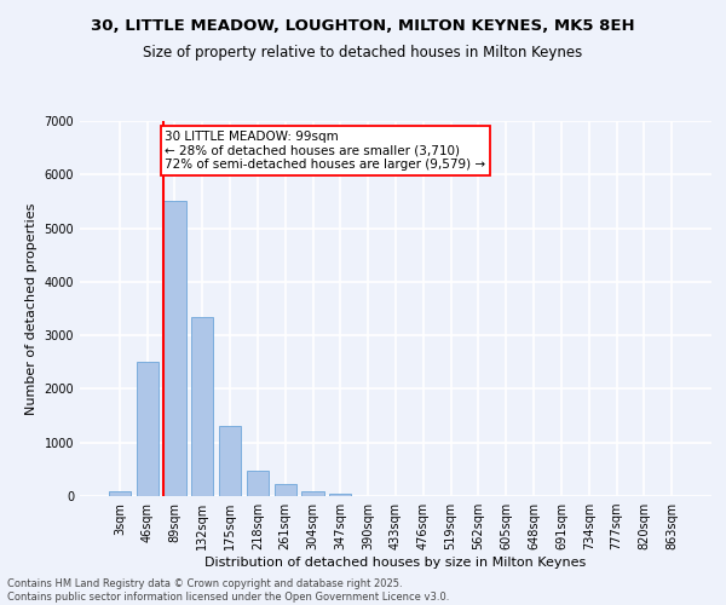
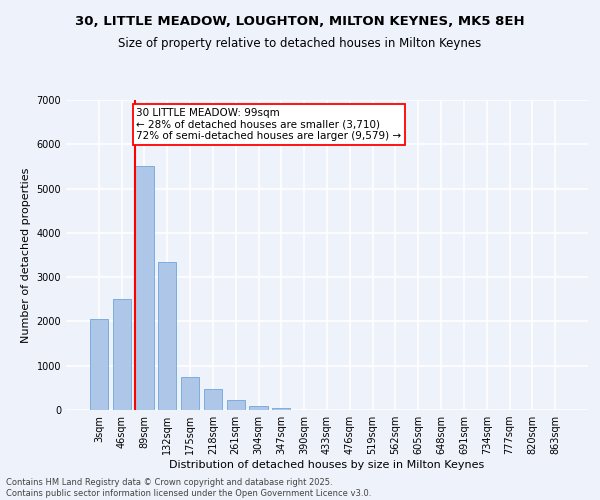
3sqm: 100 -> 2050
175sqm: 1300 -> 750
